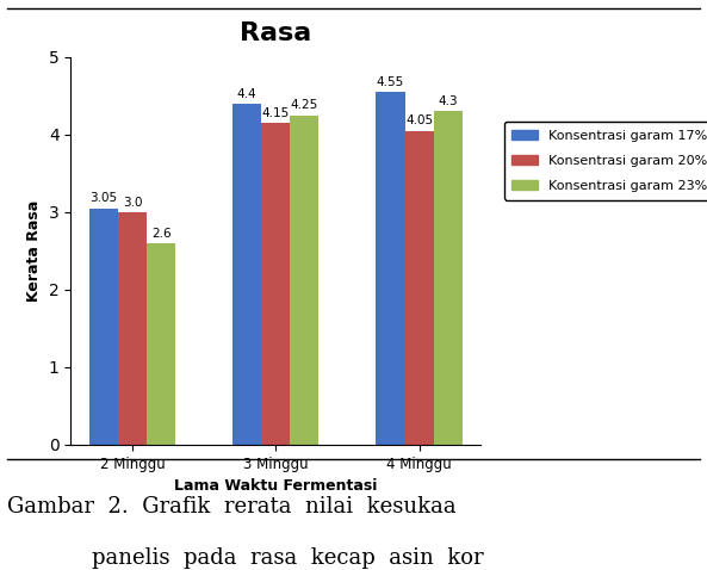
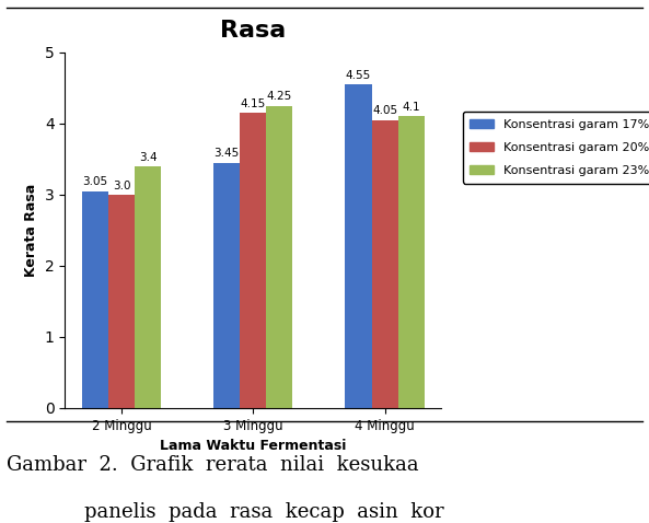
Konsentrasi garam 23%/2 Minggu: 2.6 -> 3.4
Konsentrasi garam 17%/3 Minggu: 4.4 -> 3.45
Konsentrasi garam 23%/4 Minggu: 4.3 -> 4.1
